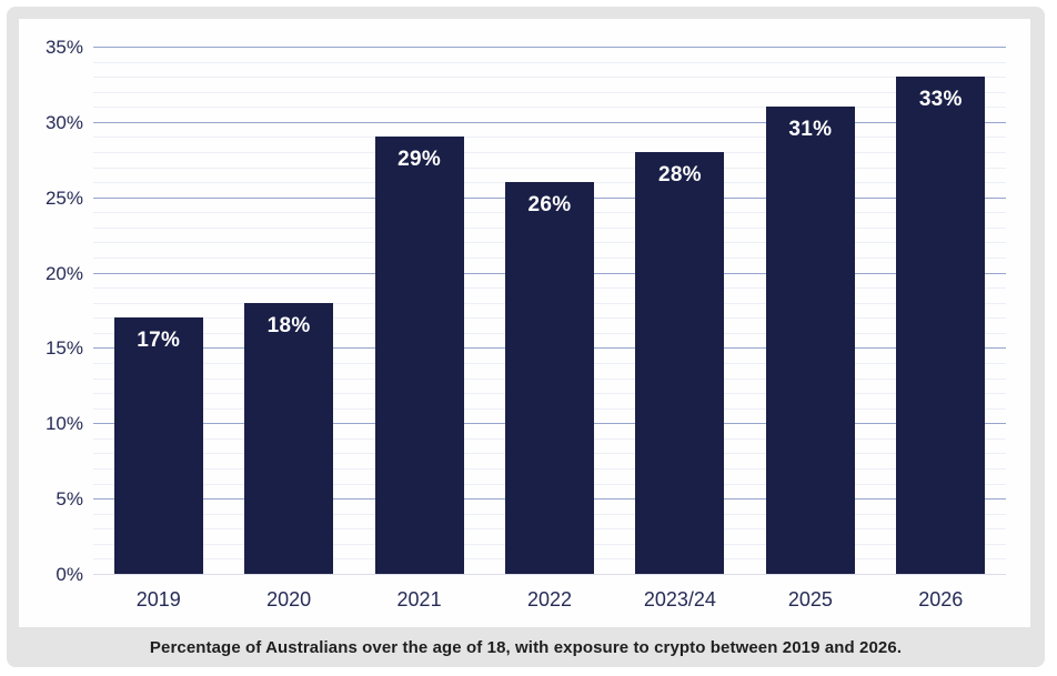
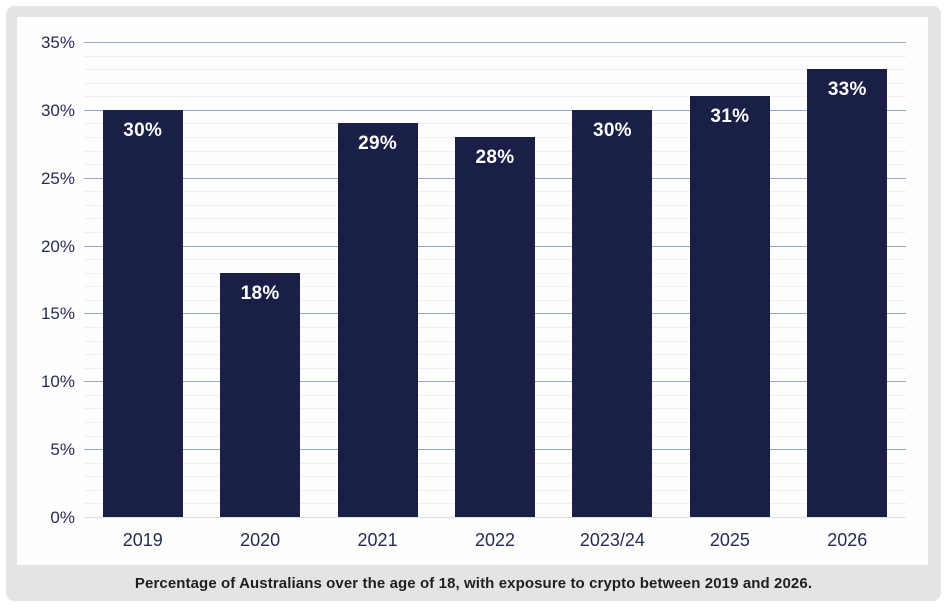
2019: 17% -> 30%
2022: 26% -> 28%
2023/24: 28% -> 30%
